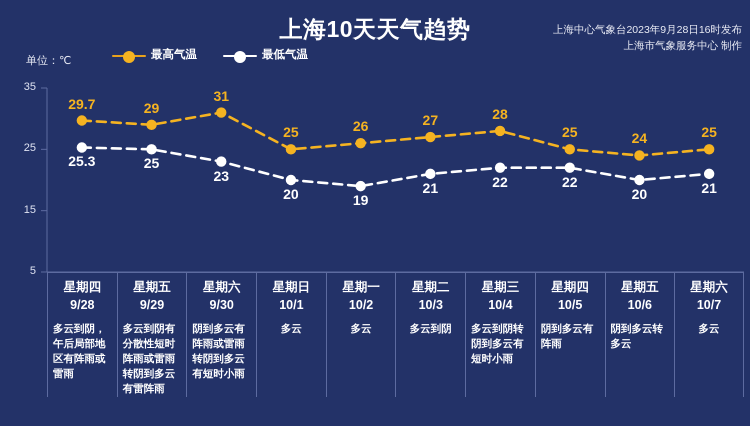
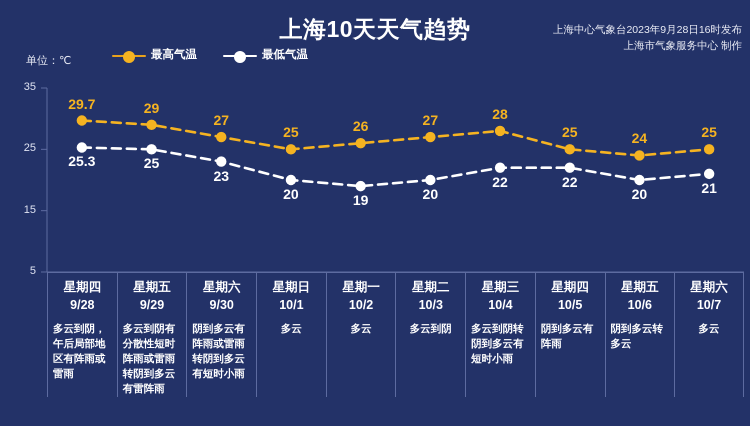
最高气温/9/30: 31 -> 27
最低气温/10/3: 21 -> 20
